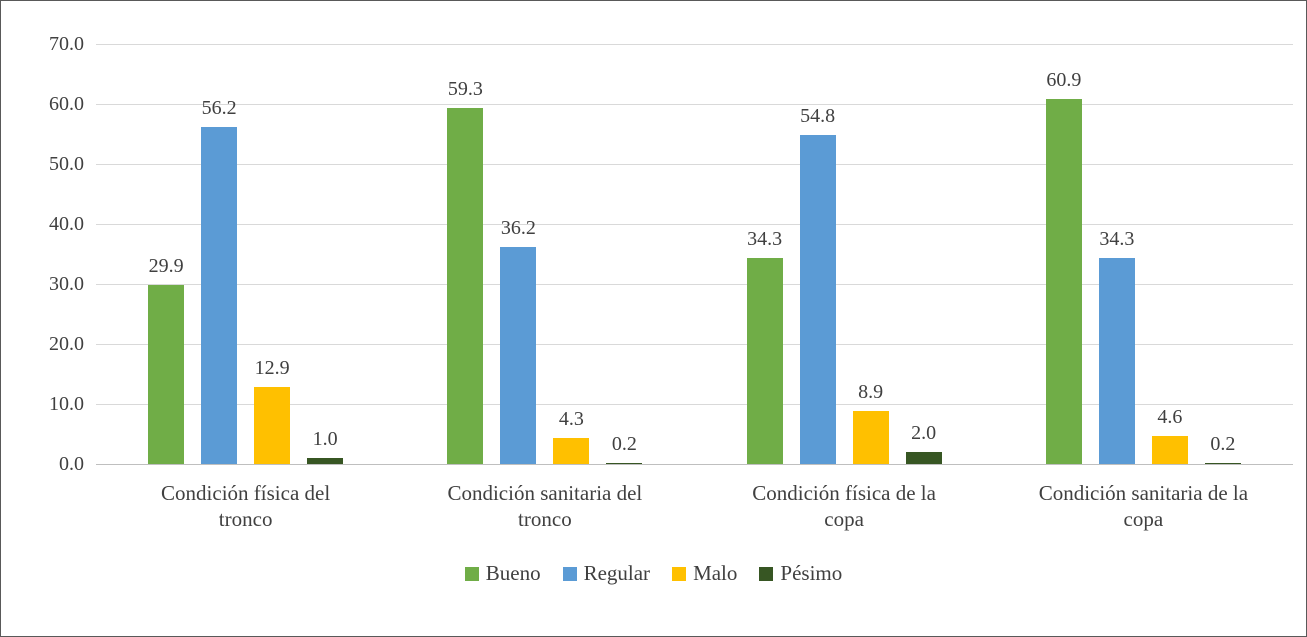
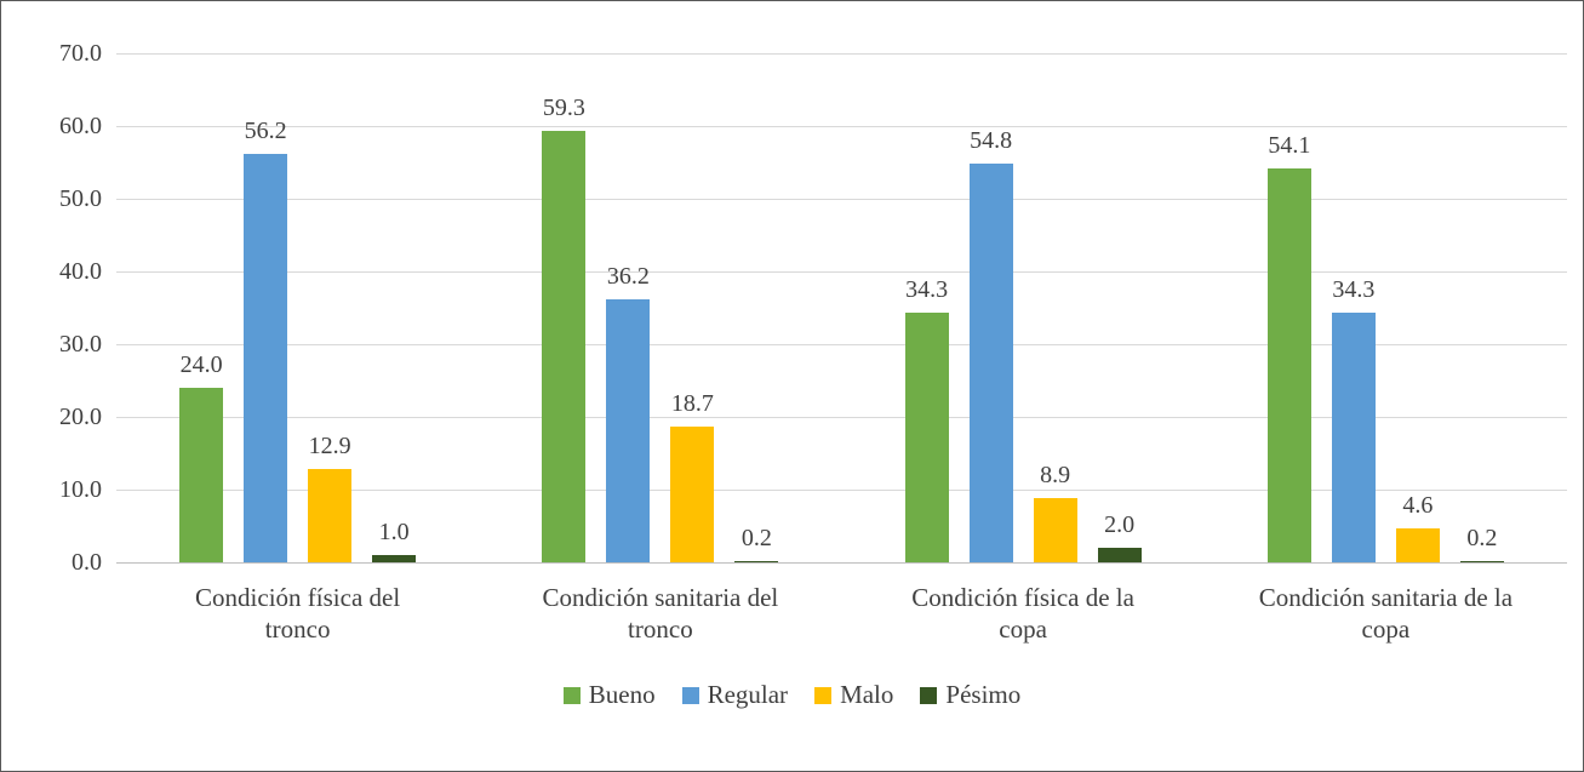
Bueno/Condición física del tronco: 29.9 -> 24.0
Malo/Condición sanitaria del tronco: 4.3 -> 18.7
Bueno/Condición sanitaria de la copa: 60.9 -> 54.1
